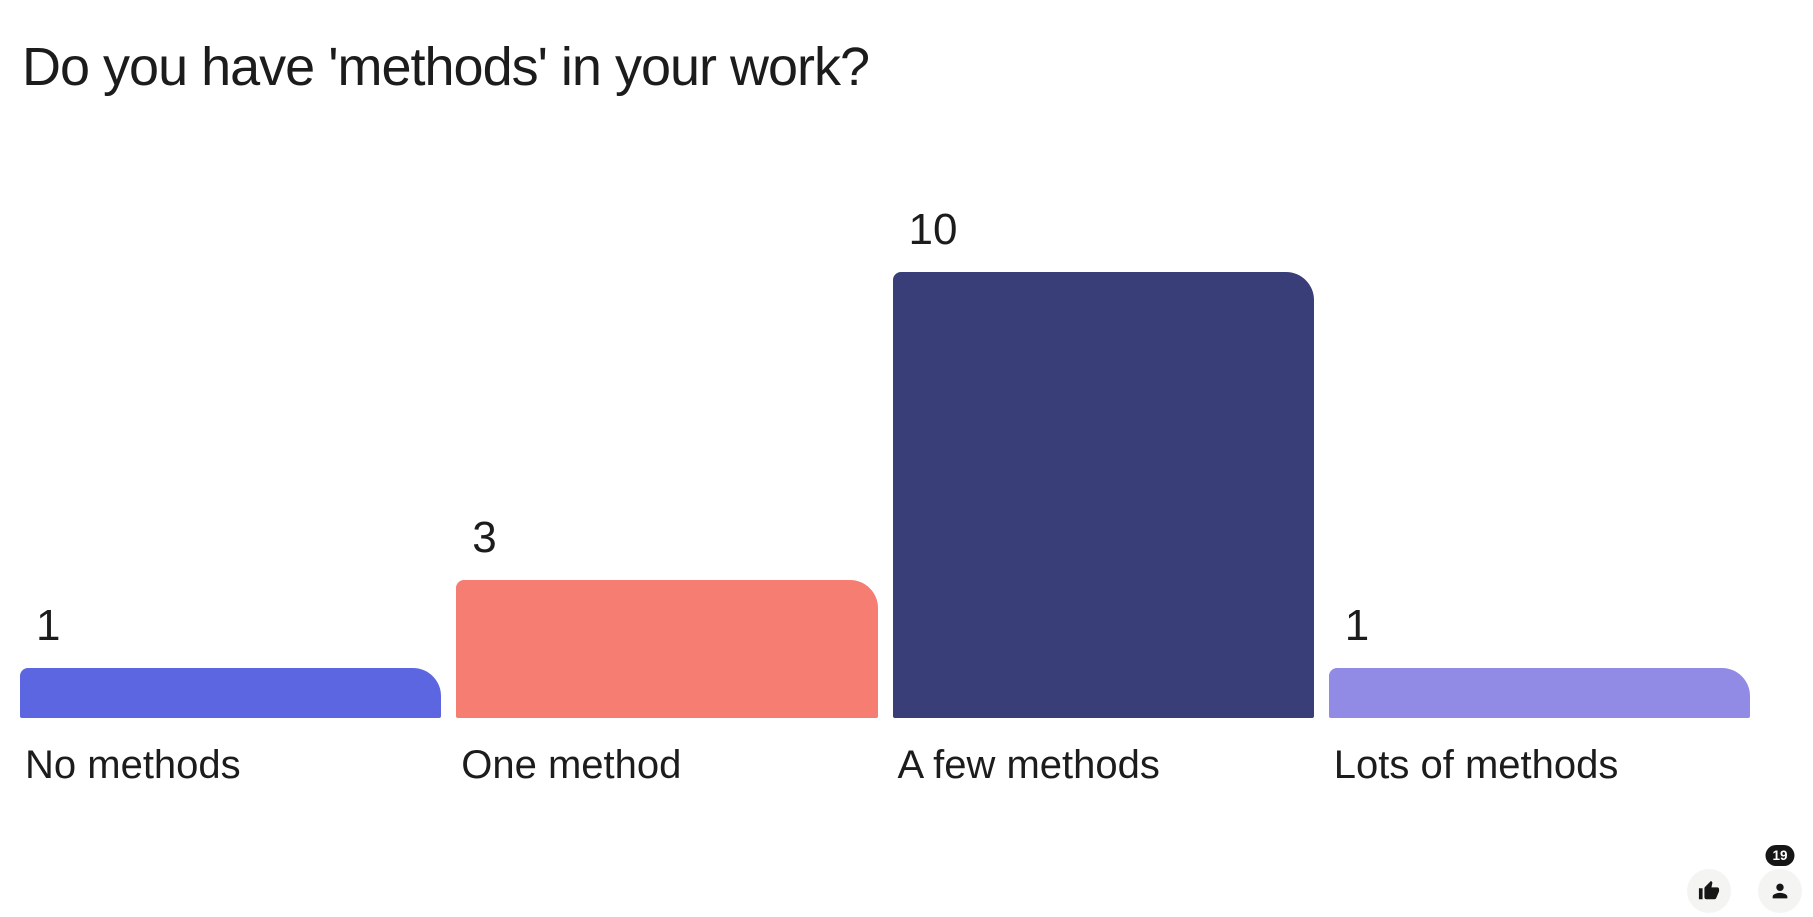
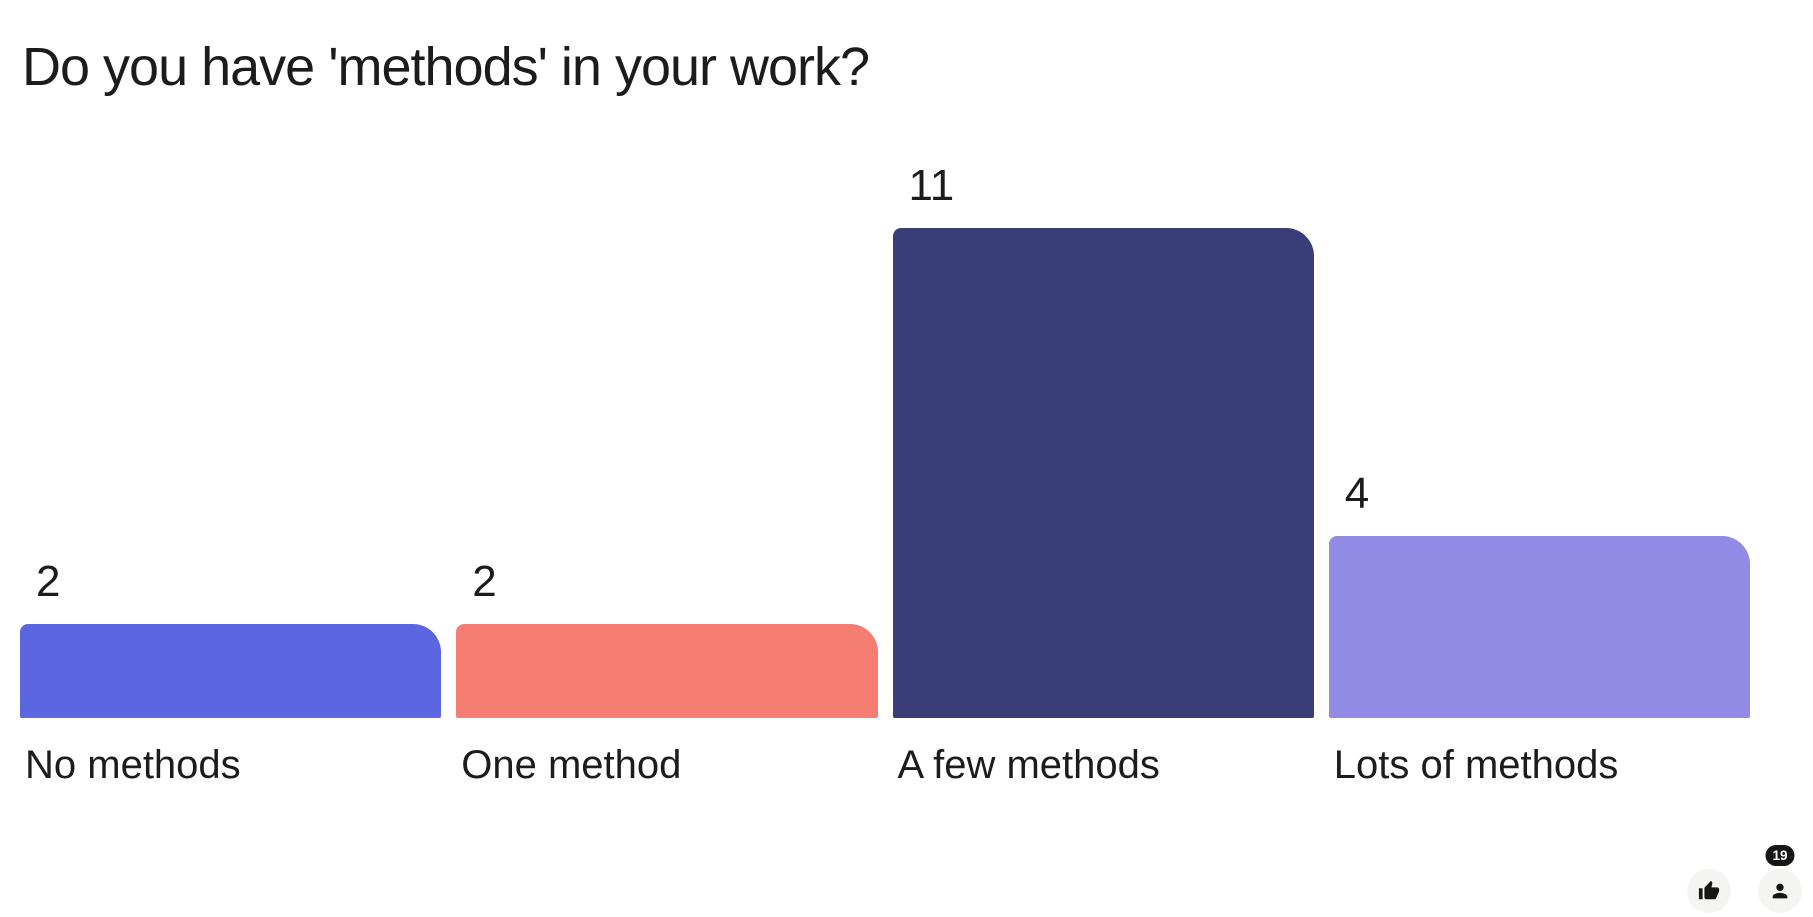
No methods: 1 -> 2
One method: 3 -> 2
A few methods: 10 -> 11
Lots of methods: 1 -> 4
